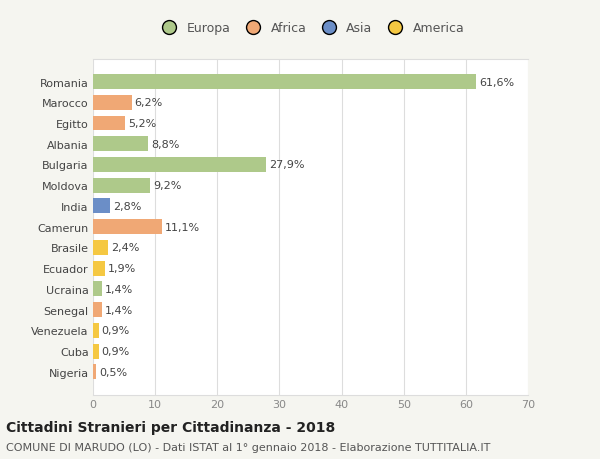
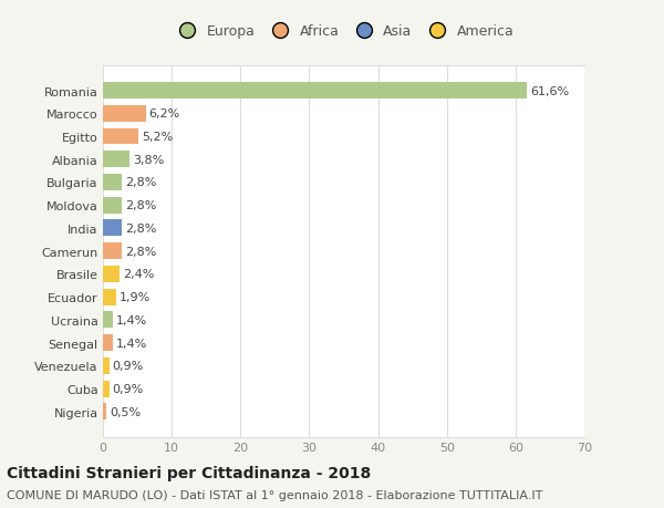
Albania: 8,8% -> 3,8%
Bulgaria: 27,9% -> 2,8%
Moldova: 9,2% -> 2,8%
Camerun: 11,1% -> 2,8%
